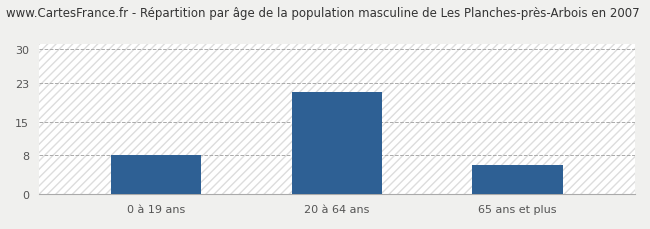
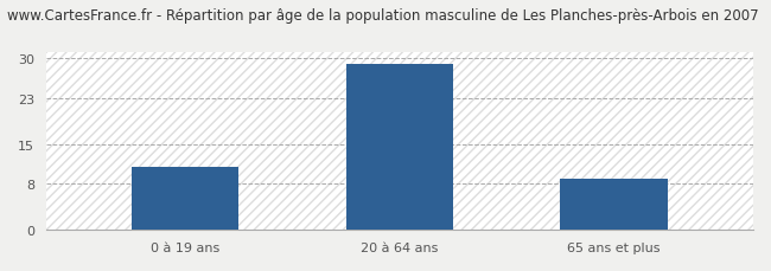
0 à 19 ans: 8 -> 11
20 à 64 ans: 21 -> 29
65 ans et plus: 6 -> 9
